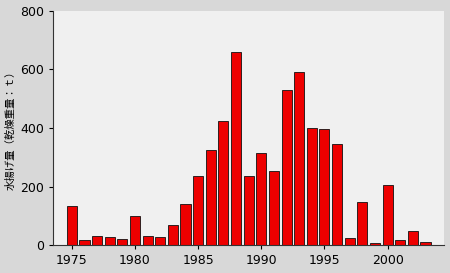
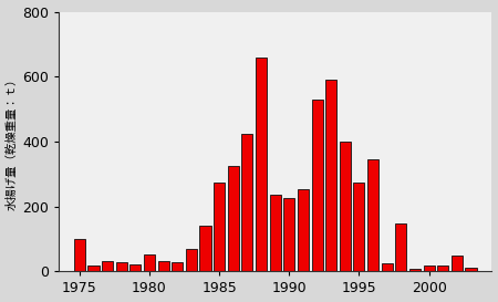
1975: 135 -> 100
1980: 100 -> 52
1985: 235 -> 275
1990: 315 -> 225
1995: 395 -> 275
2000: 205 -> 20
